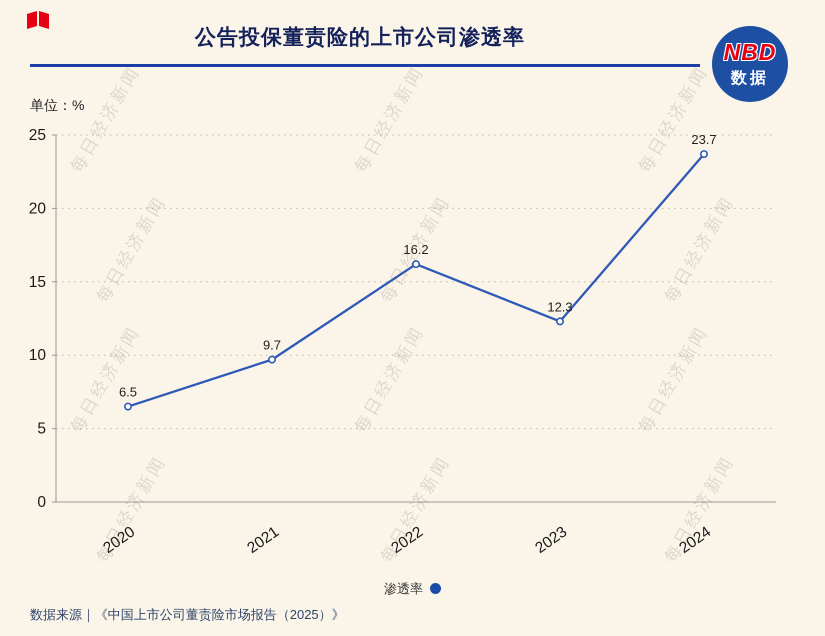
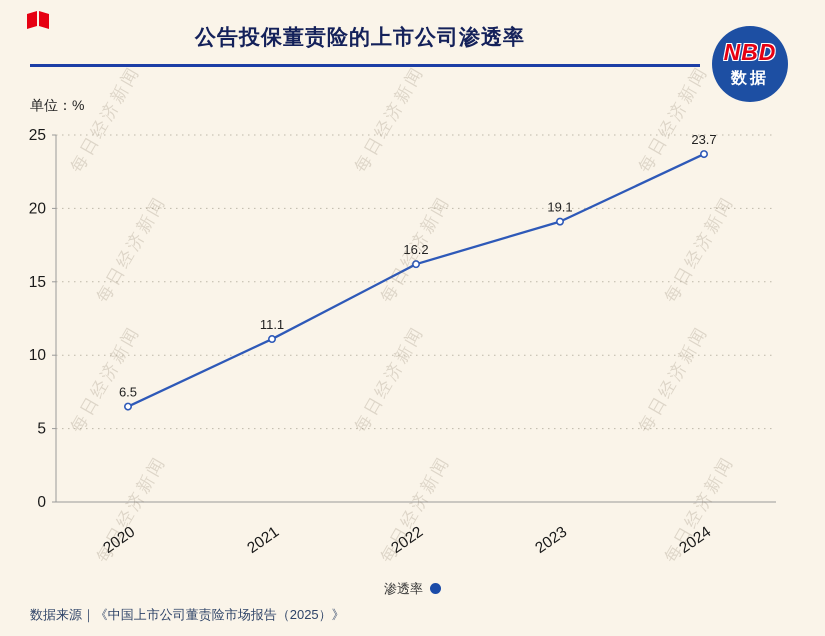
2021: 9.7 -> 11.1
2023: 12.3 -> 19.1
